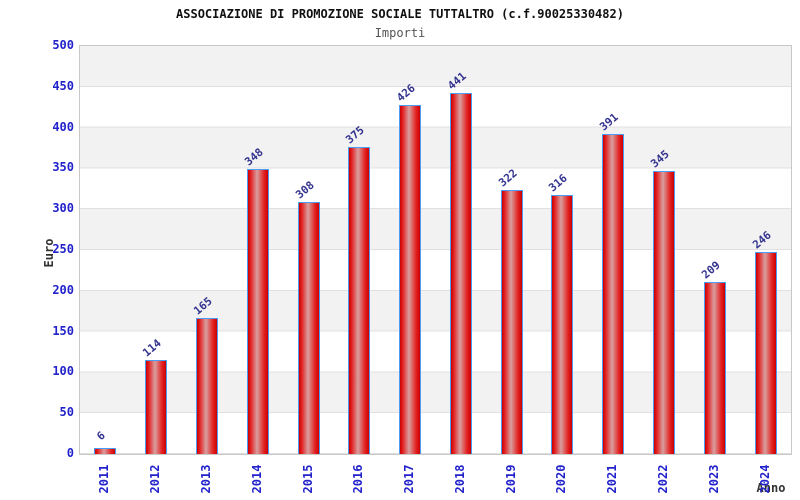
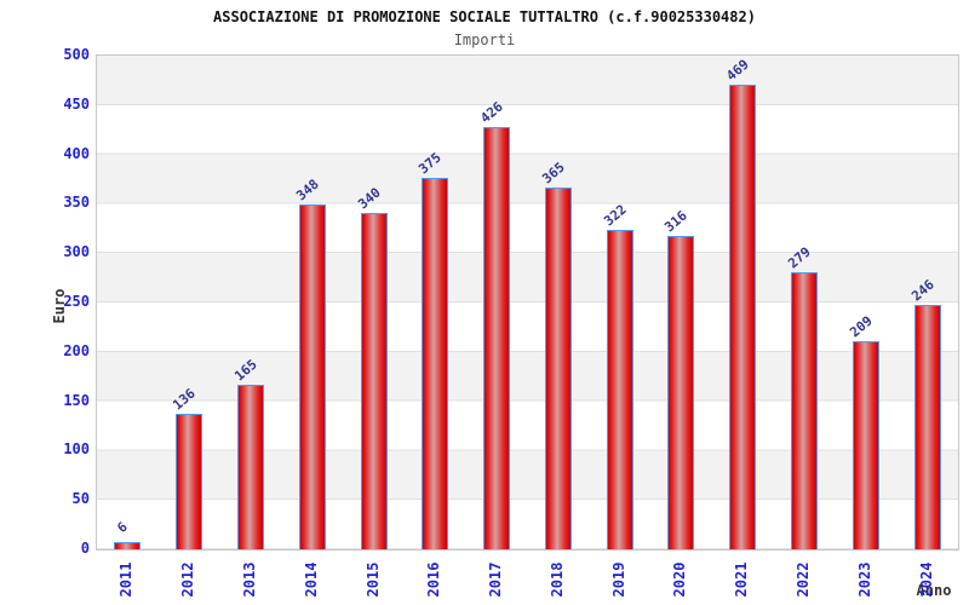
2012: 114 -> 136
2015: 308 -> 340
2018: 441 -> 365
2021: 391 -> 469
2022: 345 -> 279
